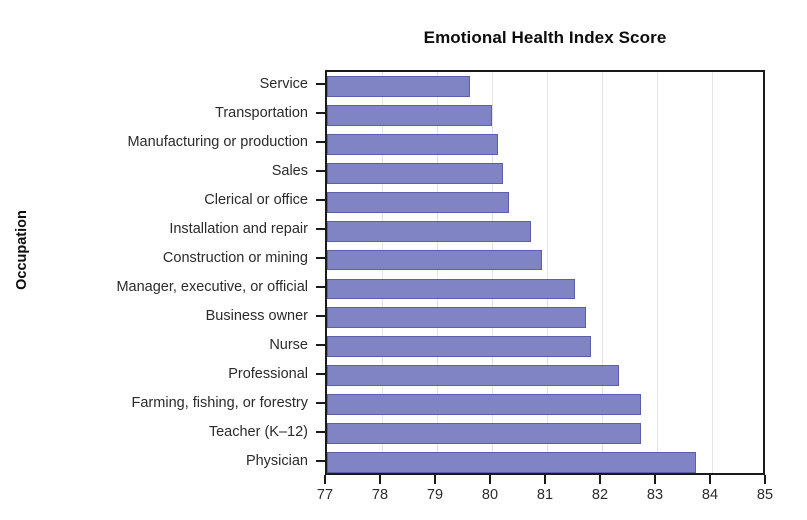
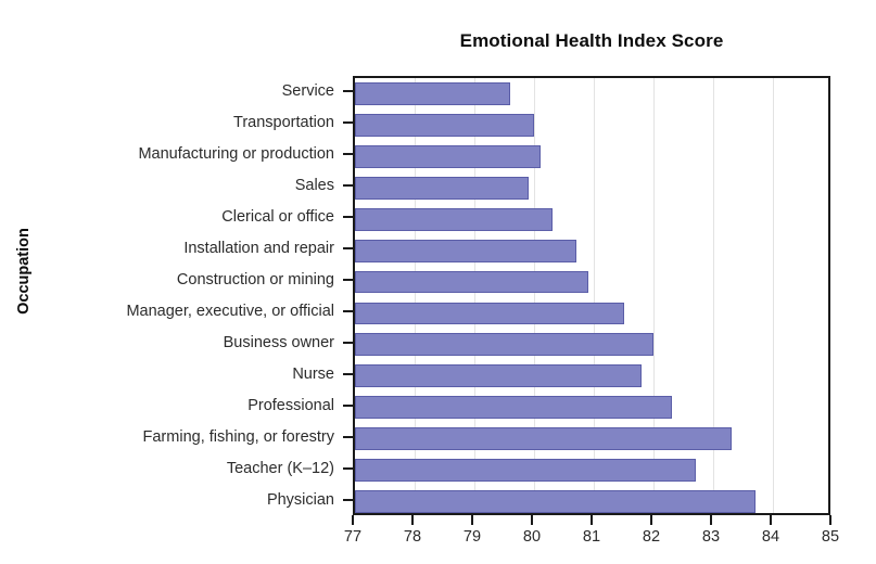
Sales: 80.2 -> 79.9
Business owner: 81.7 -> 82.0
Farming, fishing, or forestry: 82.7 -> 83.3
